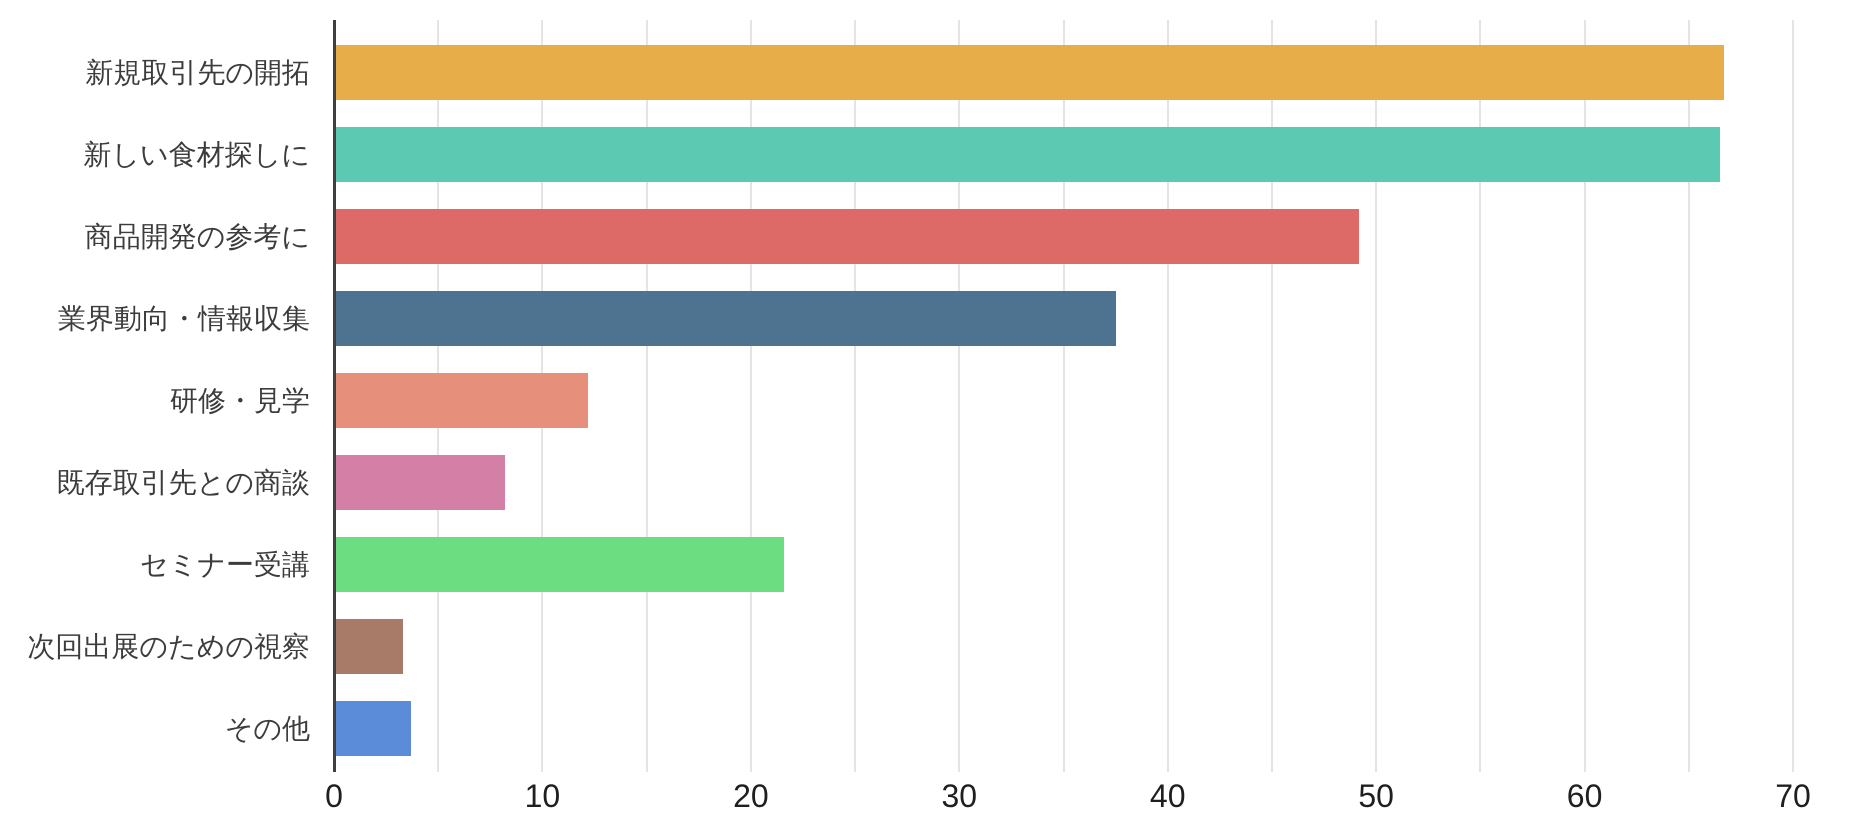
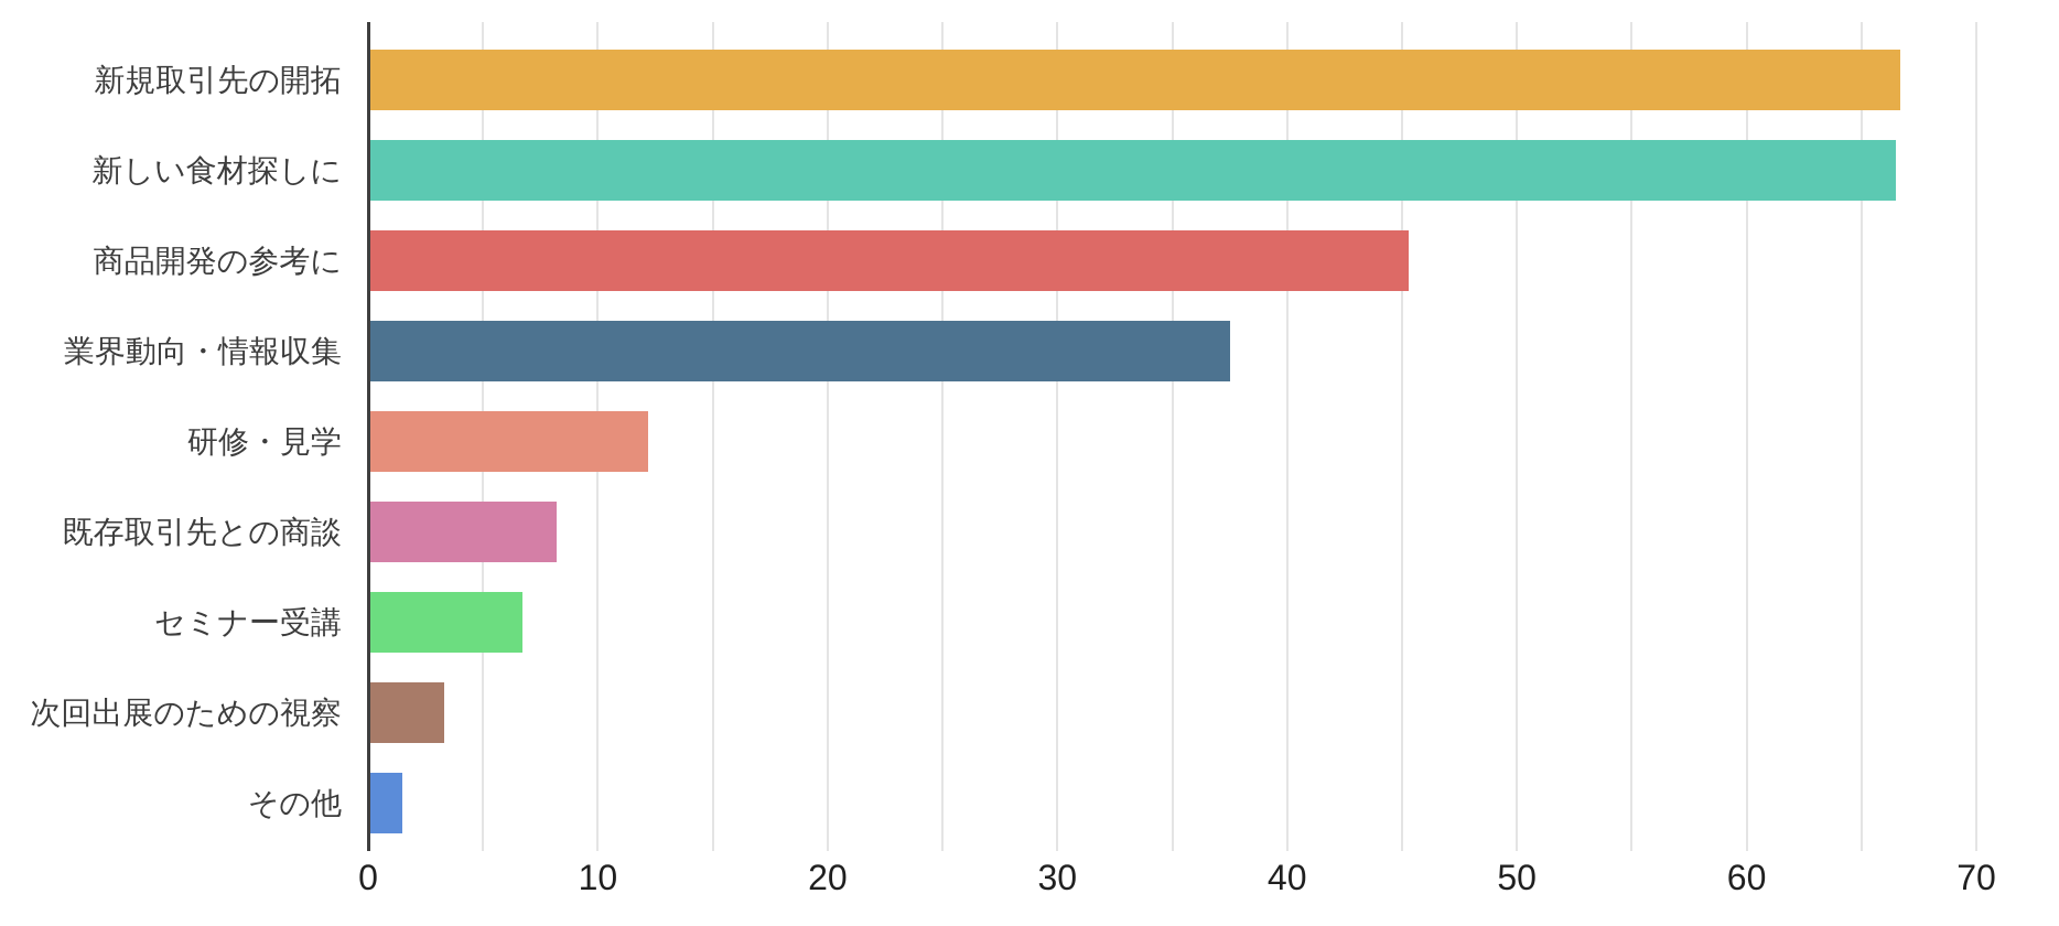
商品開発の参考に: 49.1 -> 45.2
セミナー受講: 21.5 -> 6.6
その他: 3.6 -> 1.4
